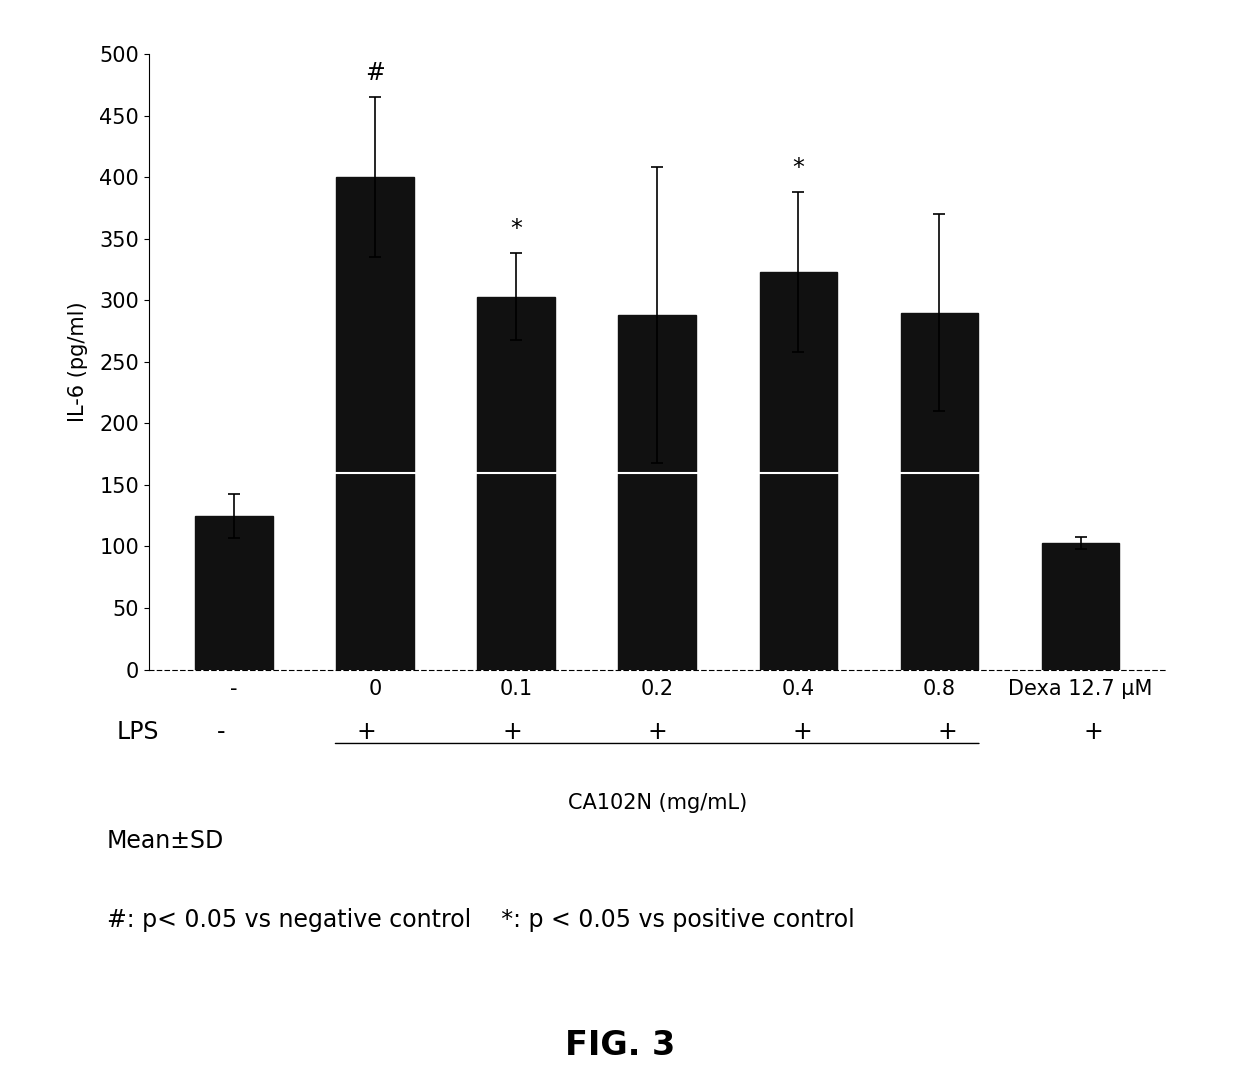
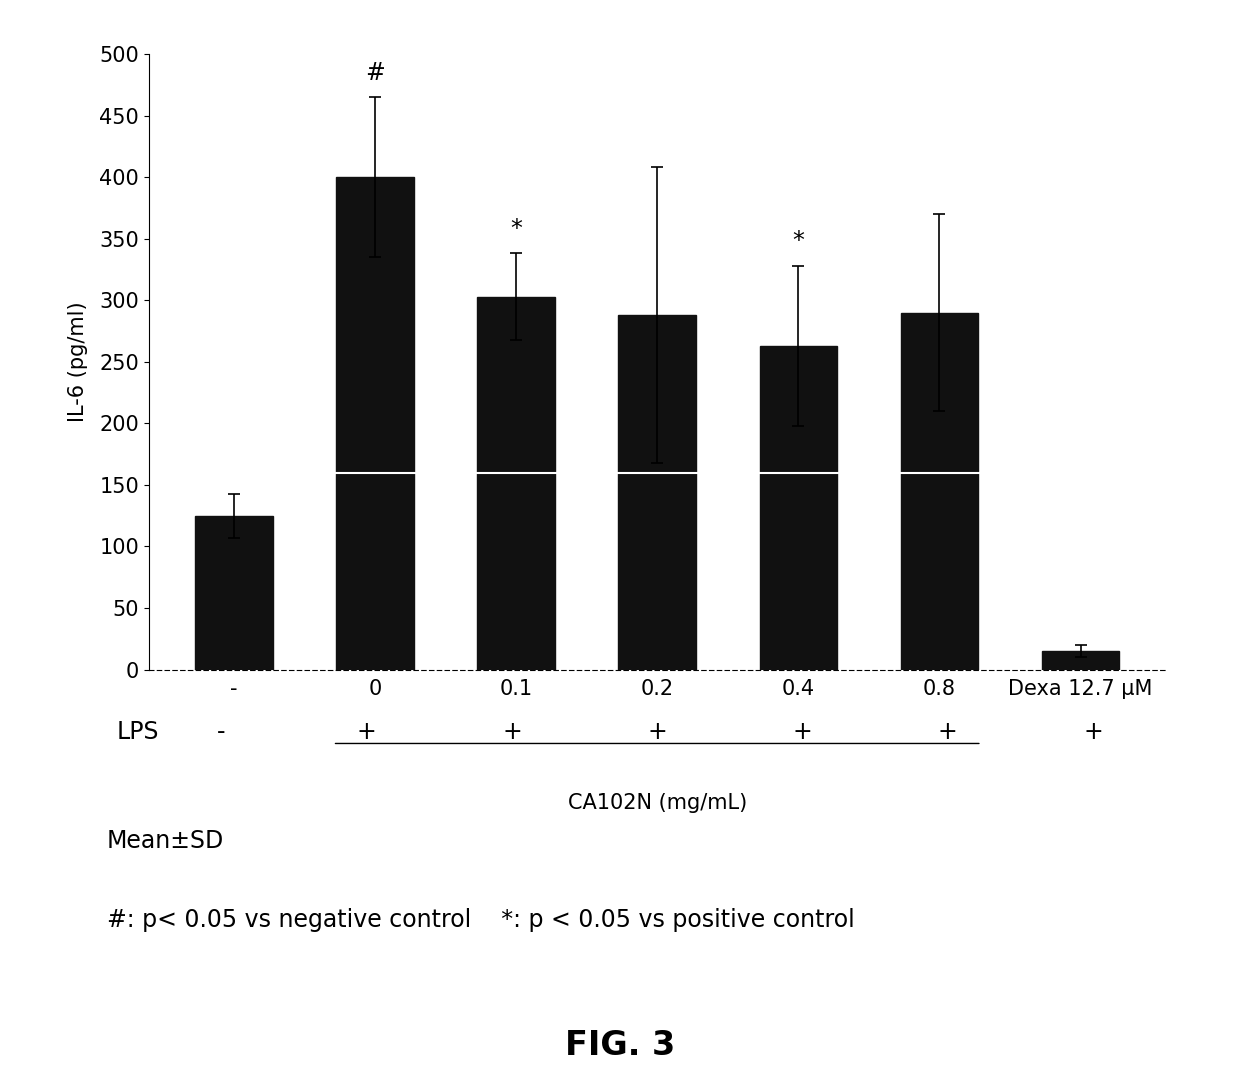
0.4: 323 -> 263
Dexa 12.7 μM: 103 -> 15
